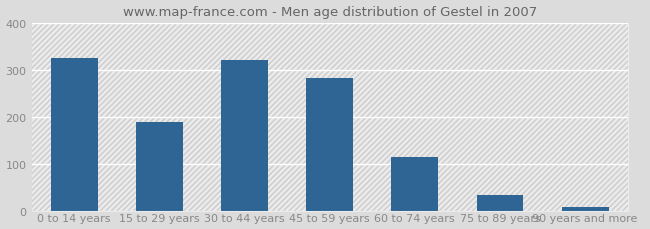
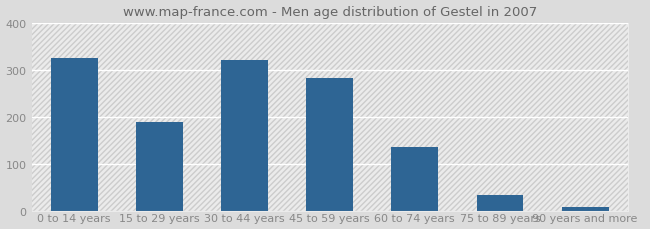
60 to 74 years: 115 -> 135
